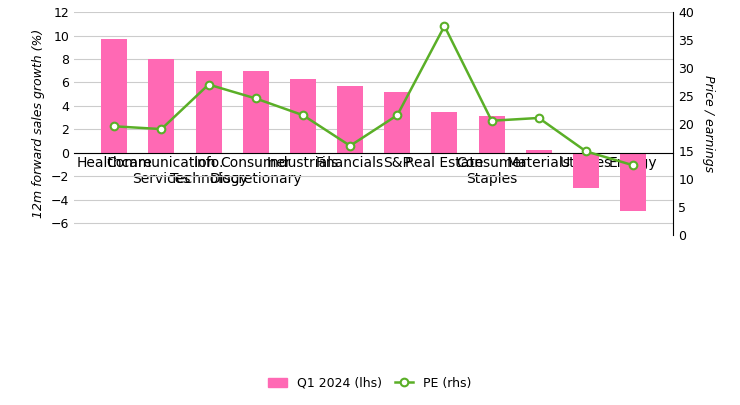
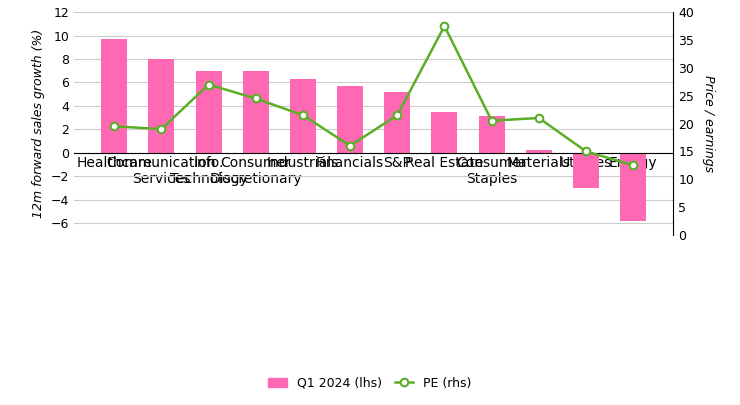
Q1 2024 (lhs)/Energy: -5.0 -> -5.8
